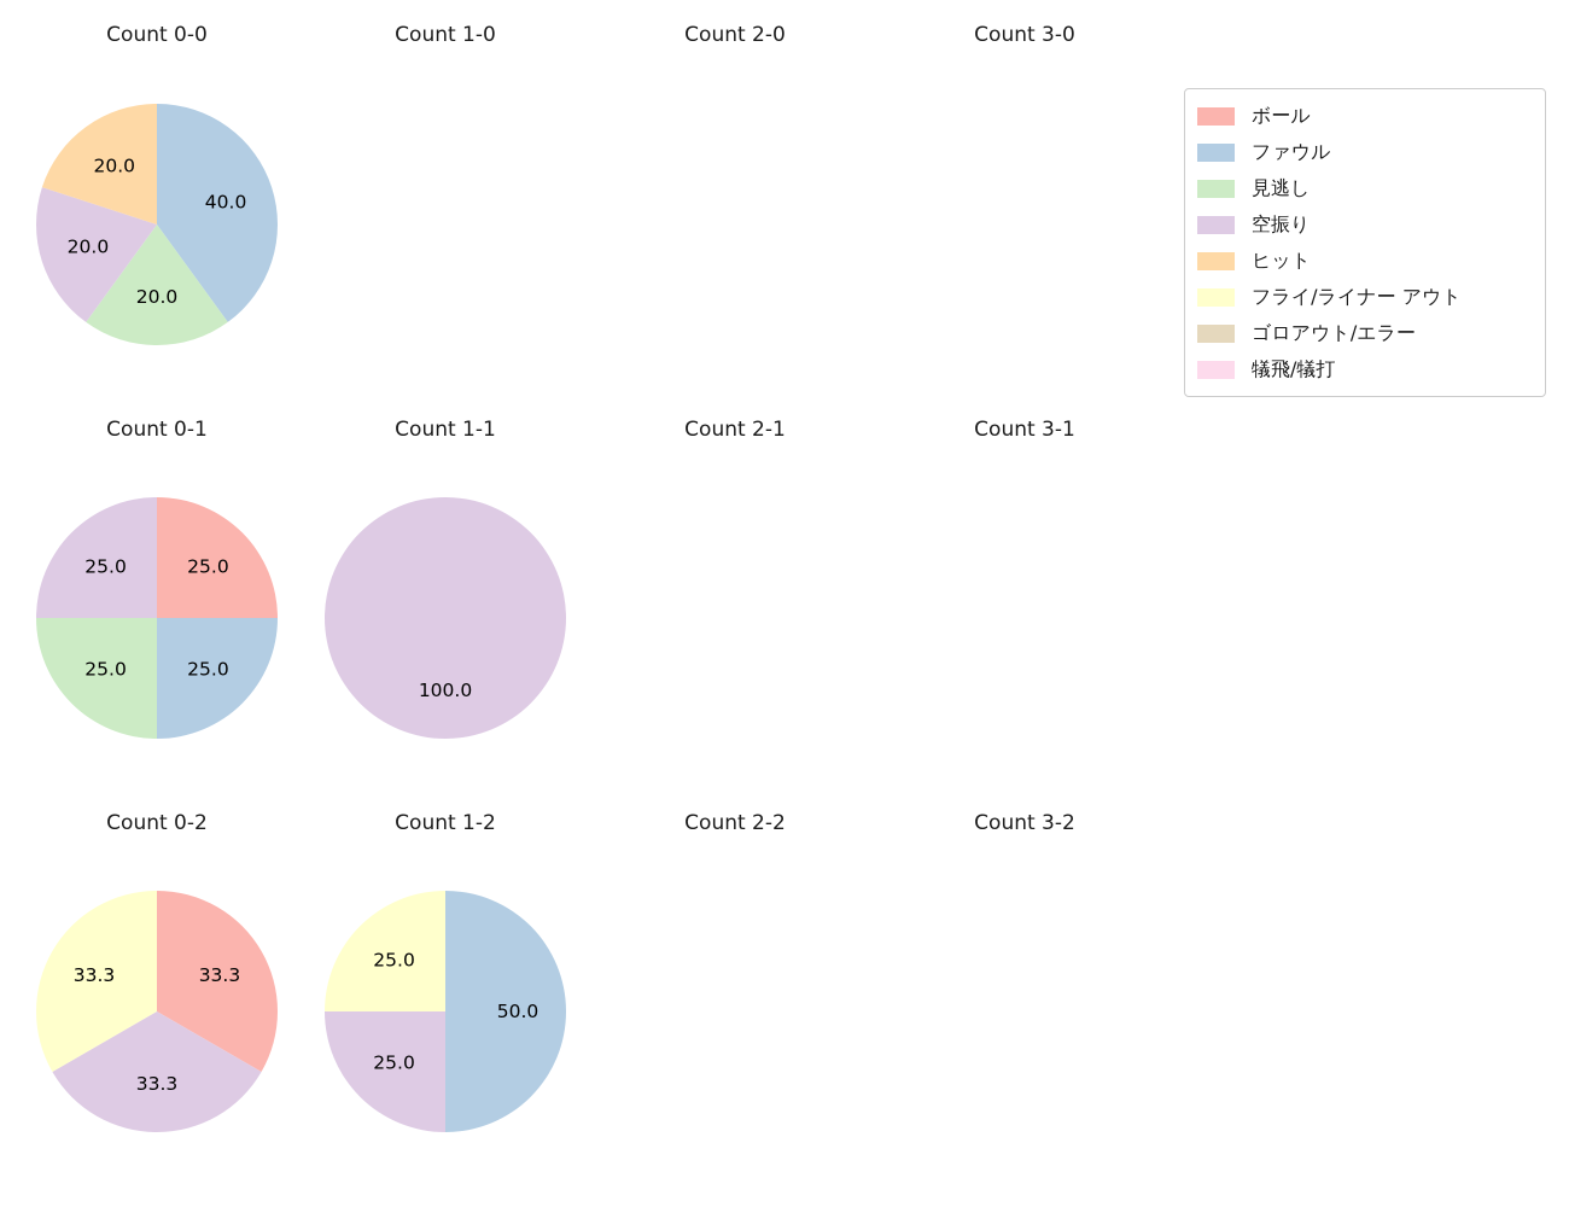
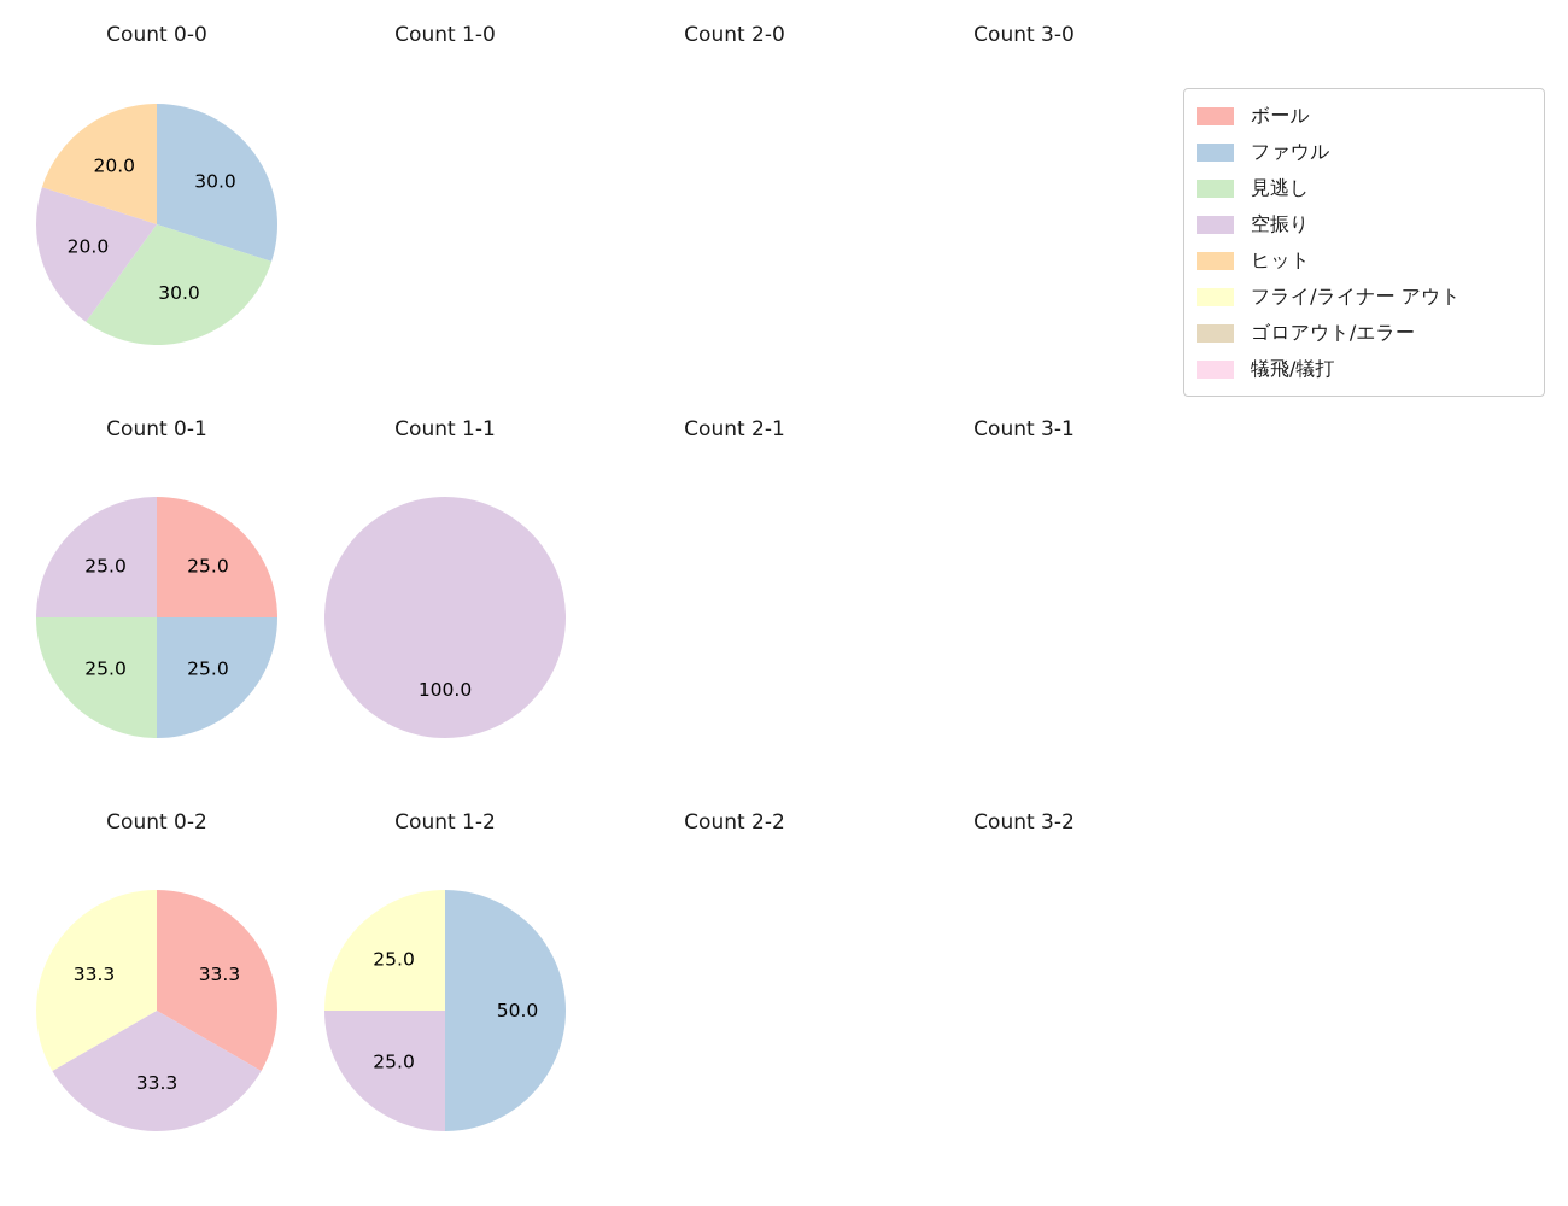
Count 0-0/ファウル: 40.0 -> 30.0
Count 0-0/見逃し: 20.0 -> 30.0
